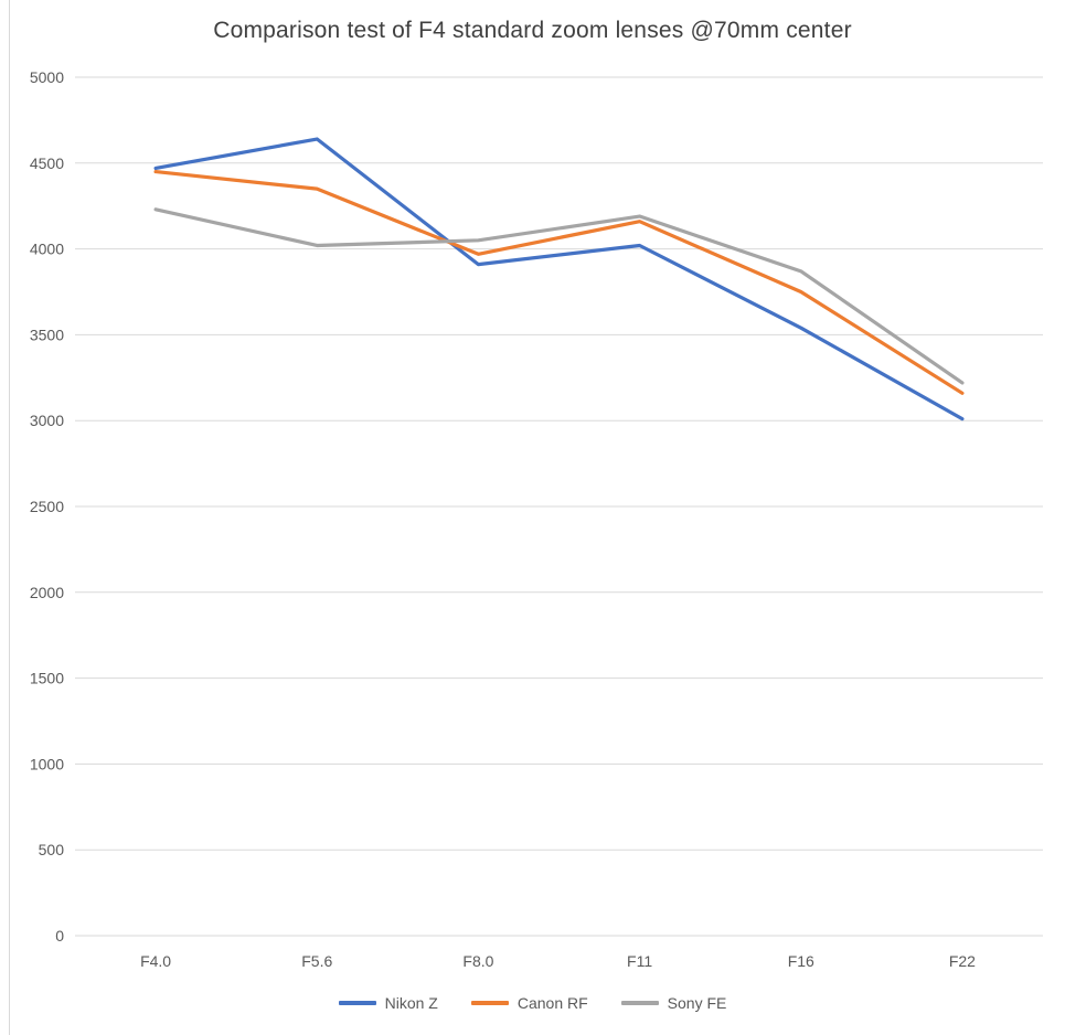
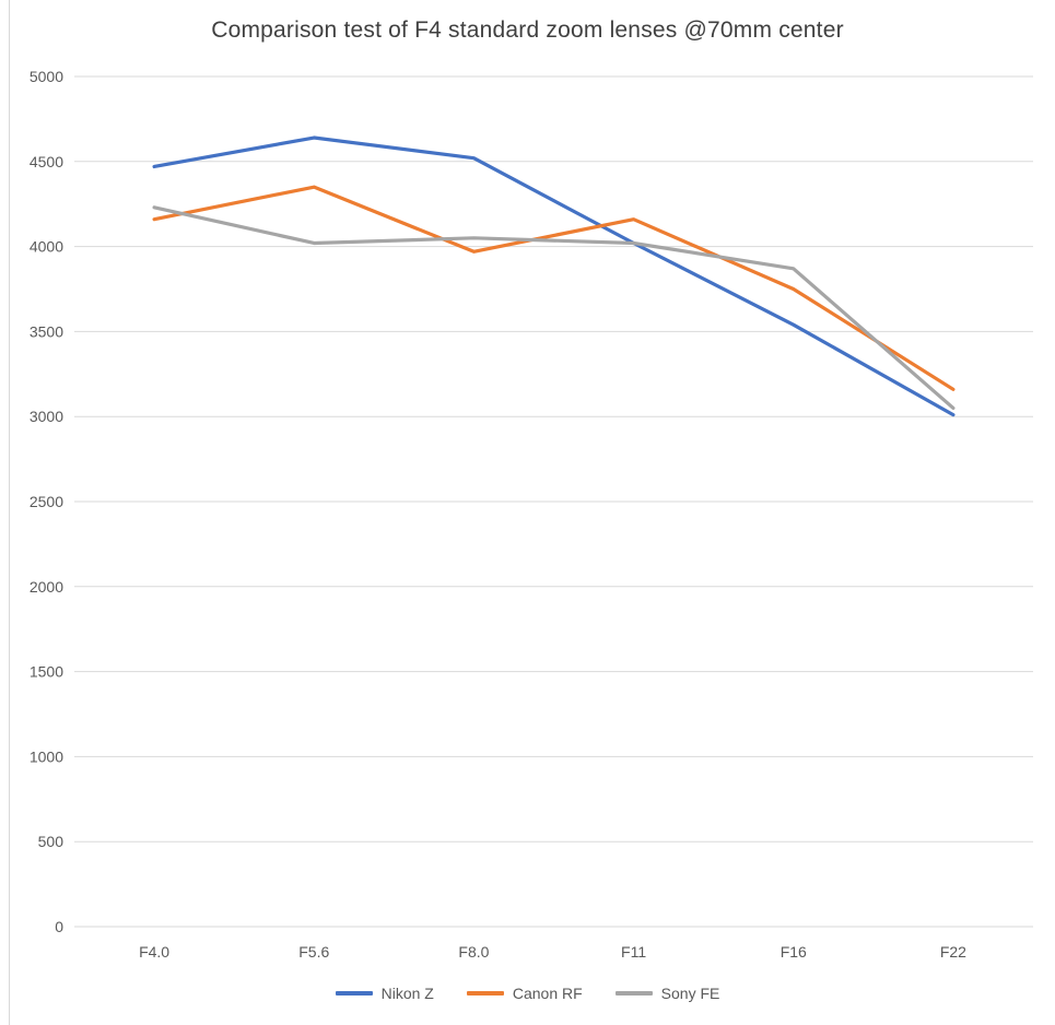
Canon RF/F4.0: 4450 -> 4160
Nikon Z/F8.0: 3910 -> 4520
Sony FE/F11: 4190 -> 4020
Sony FE/F22: 3220 -> 3050
